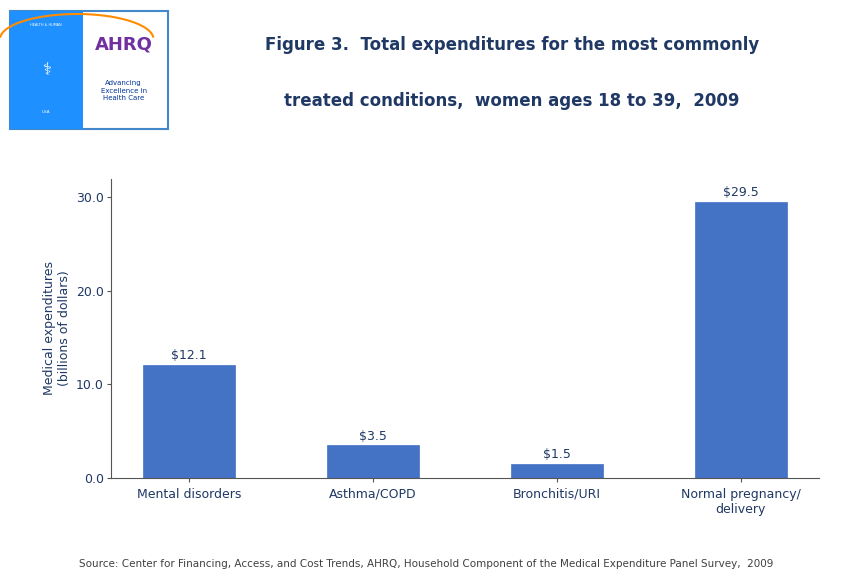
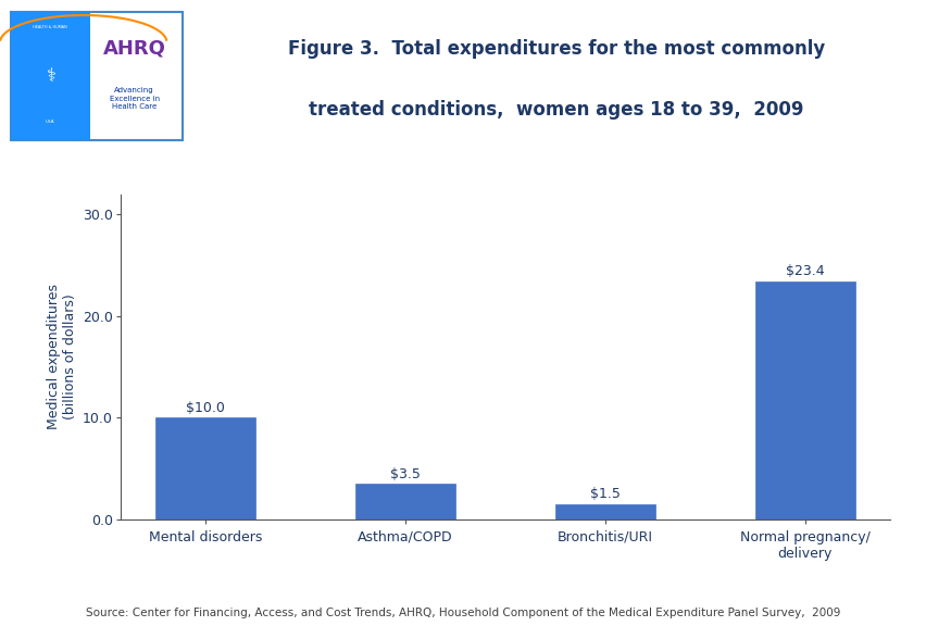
Mental disorders: $12.1 -> $10.0
Normal pregnancy/ delivery: $29.5 -> $23.4
